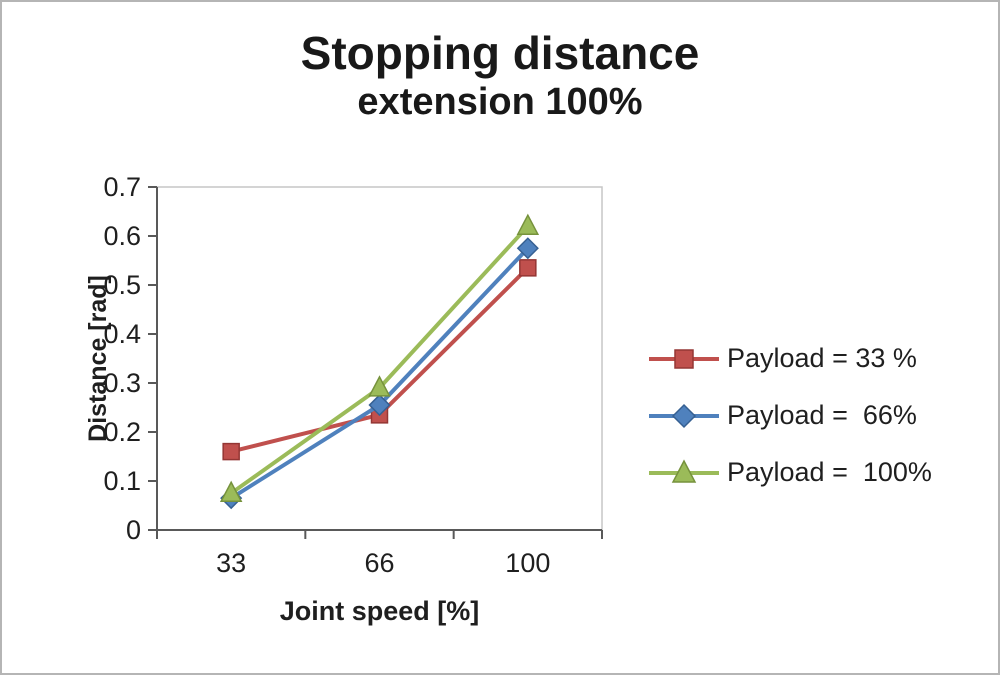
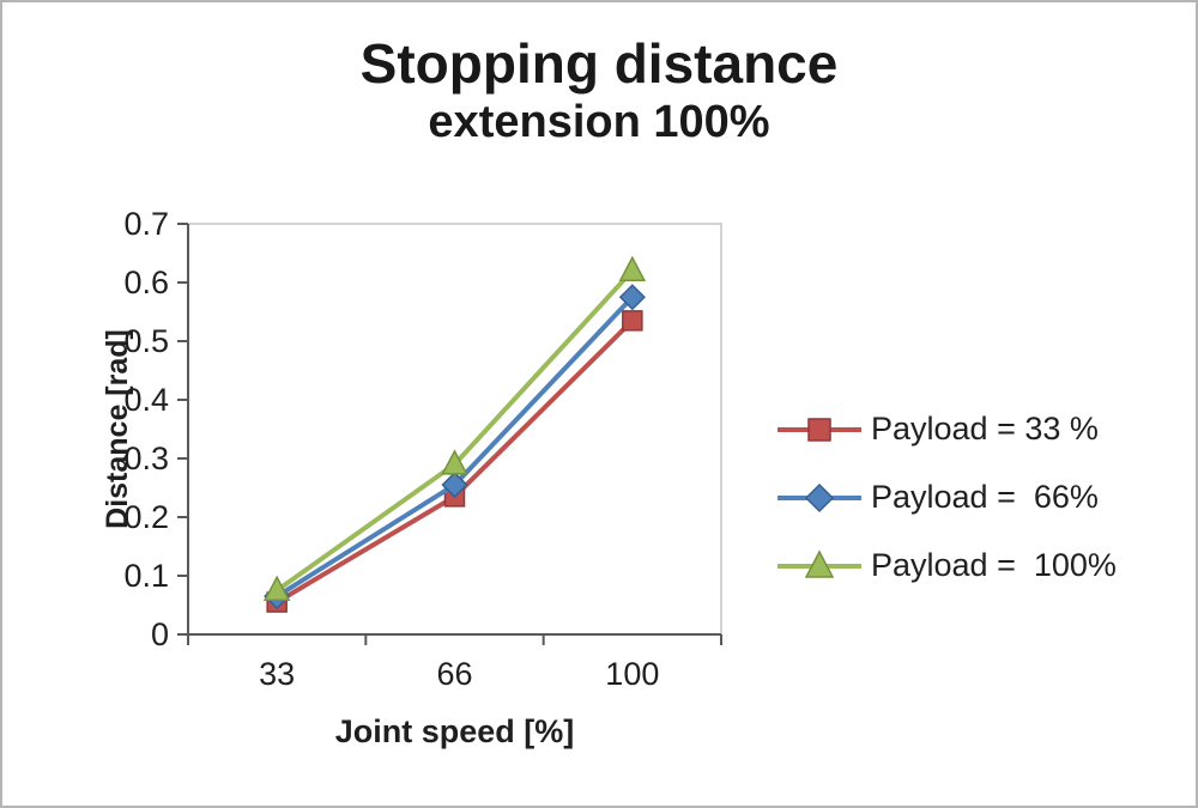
Payload = 33 %/33: 0.16 -> 0.06
